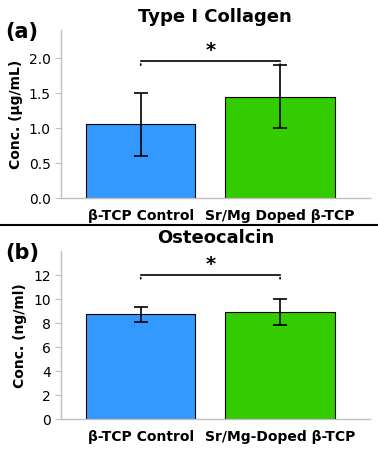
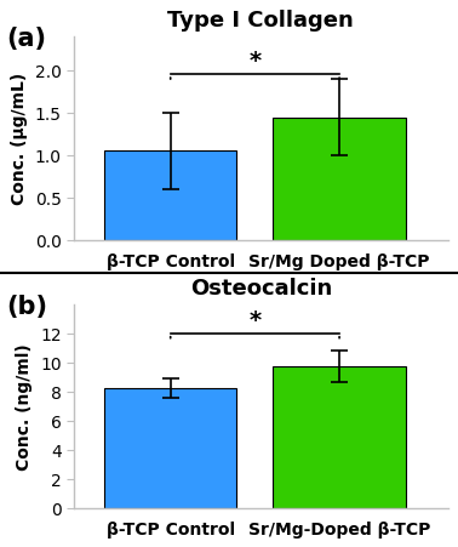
Osteocalcin/β-TCP Control: 8.7 -> 8.2
Osteocalcin/Sr/Mg-Doped β-TCP: 8.9 -> 9.8
